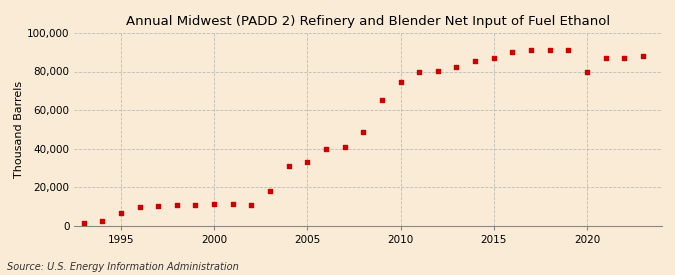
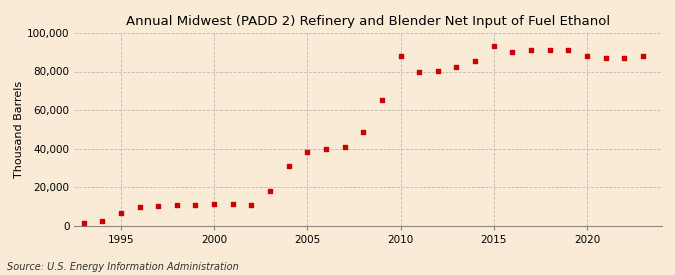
2005: 33,000 -> 38,000
2010: 74,000 -> 88,000
2015: 87,000 -> 93,000
2020: 80,000 -> 88,000
